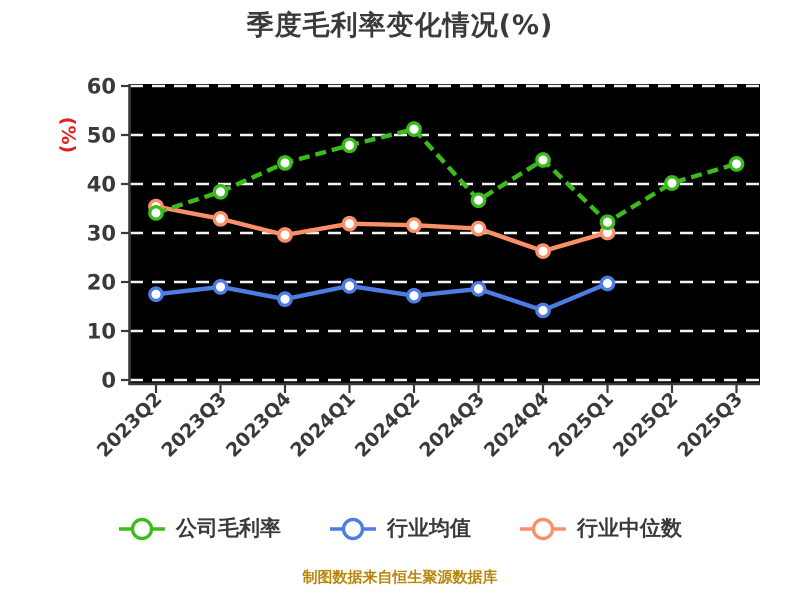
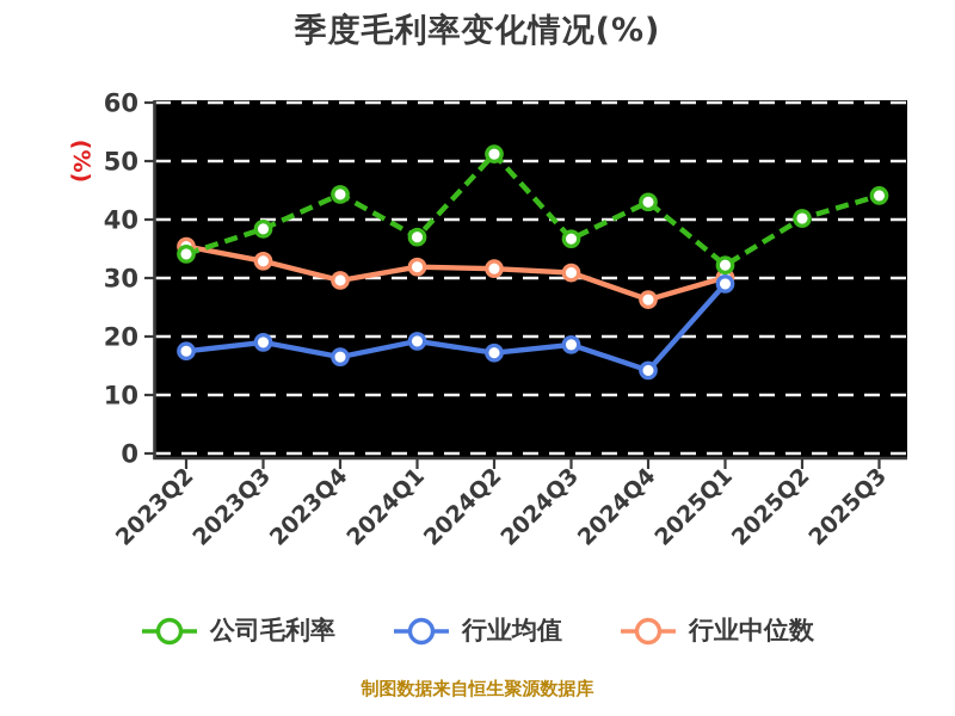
公司毛利率/2024Q1: 48 -> 37
公司毛利率/2024Q4: 45 -> 43
行业均值/2025Q1: 20 -> 29
